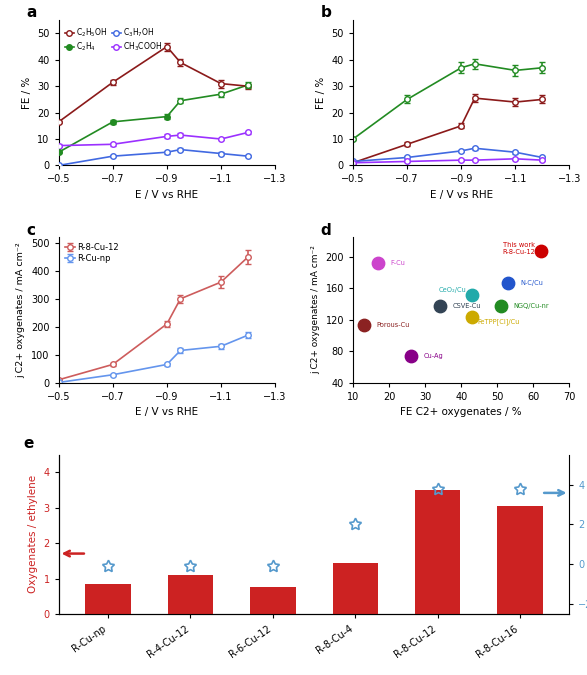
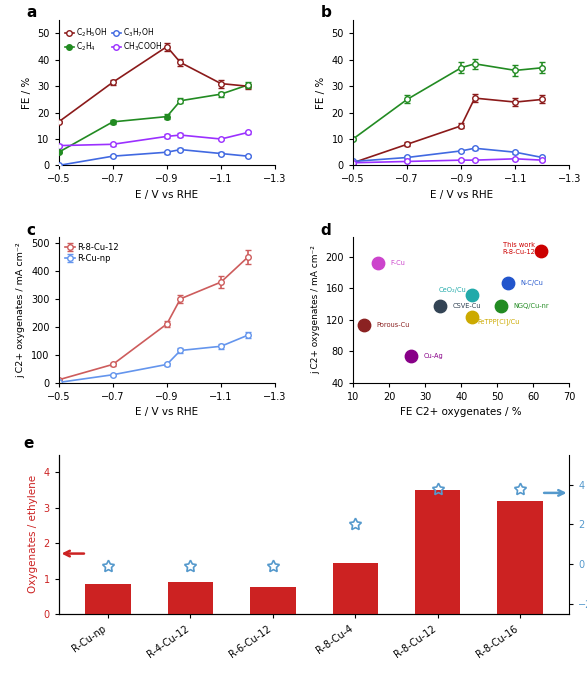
R-4-Cu-12: 1.10 -> 0.90
R-8-Cu-16: 3.05 -> 3.20
